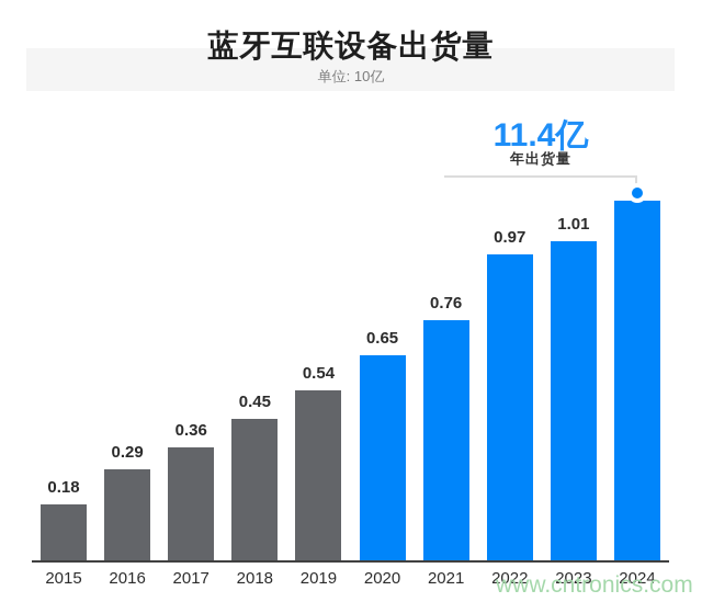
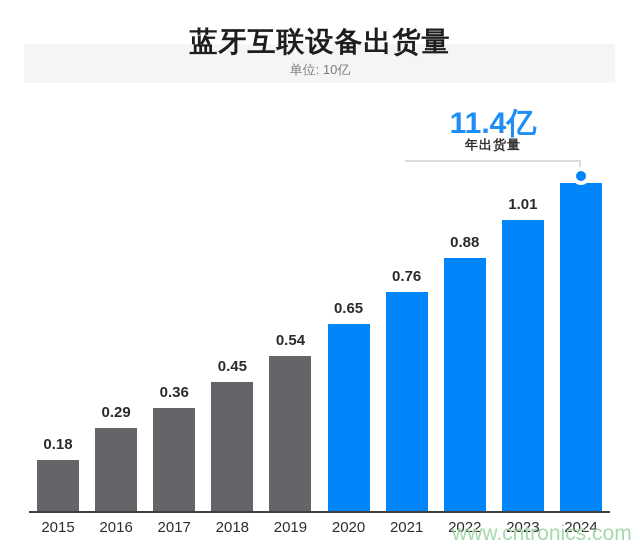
2022: 0.97 -> 0.88
